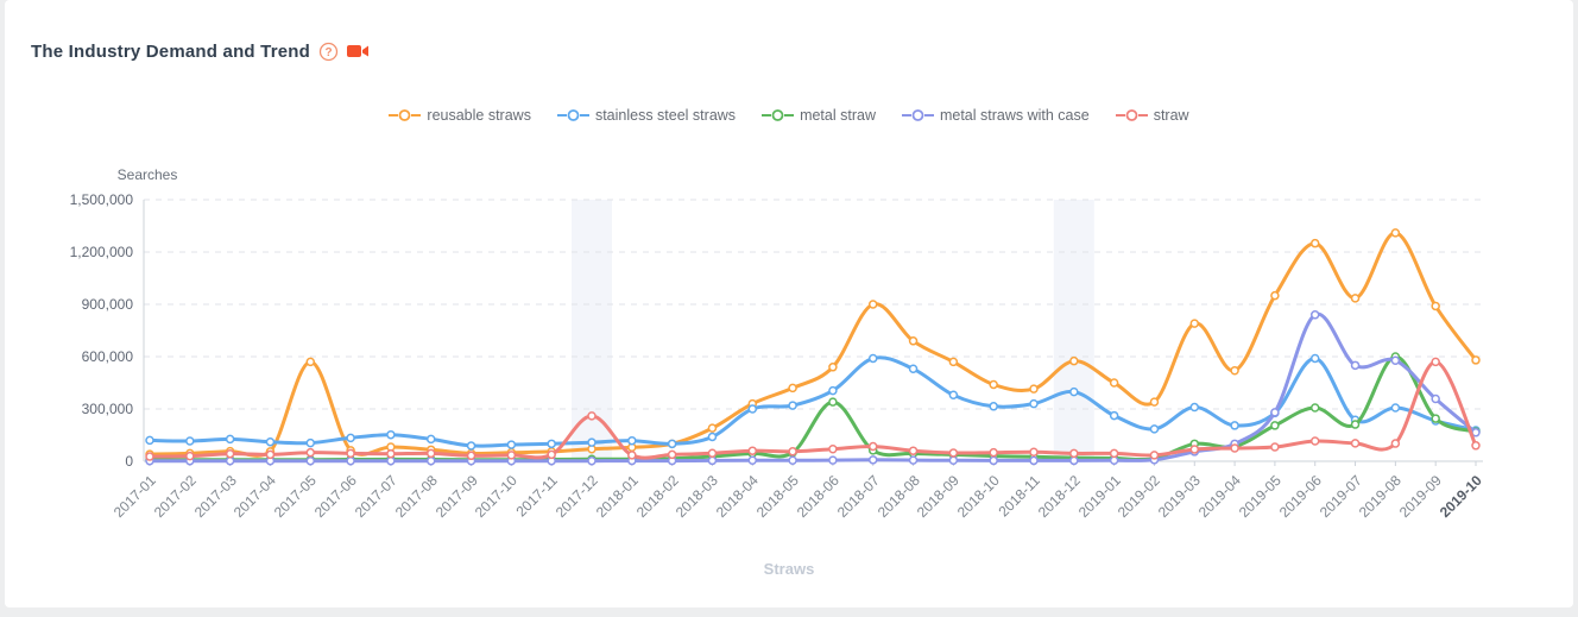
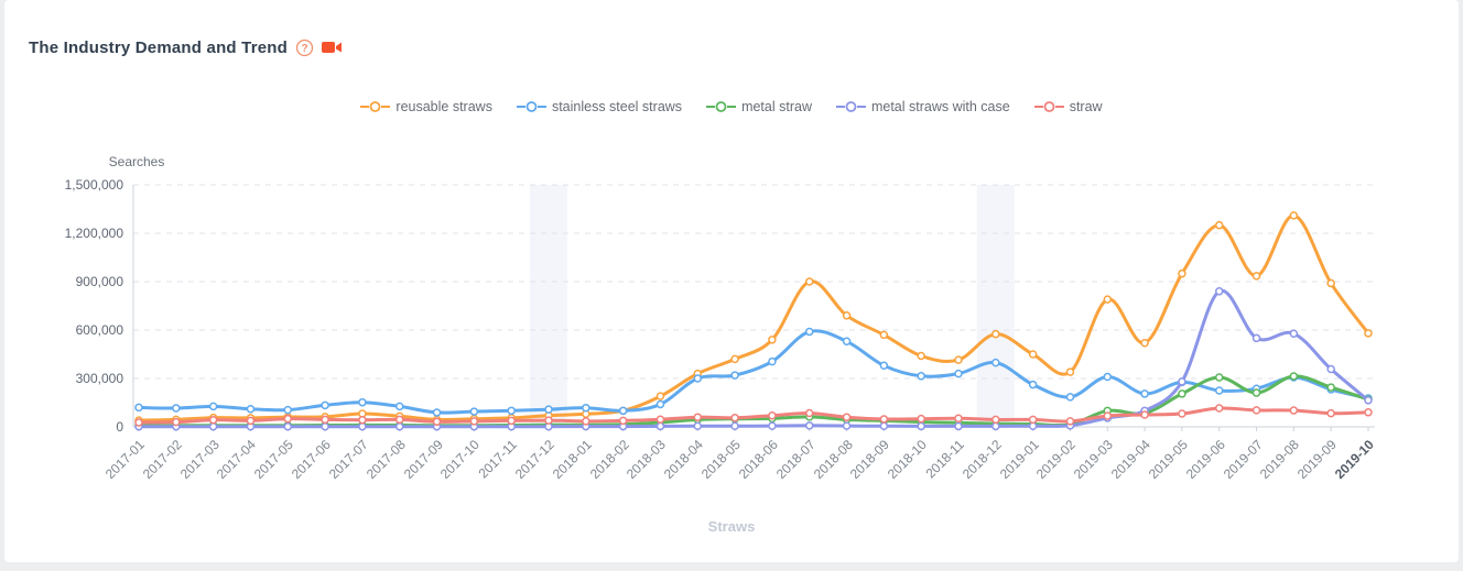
reusable straws/2017-05: 570000 -> 60000
straw/2017-12: 260000 -> 40000
metal straw/2018-06: 340000 -> 50000
stainless steel straws/2019-06: 590000 -> 220000
metal straw/2019-08: 600000 -> 310000
straw/2019-09: 570000 -> 80000
